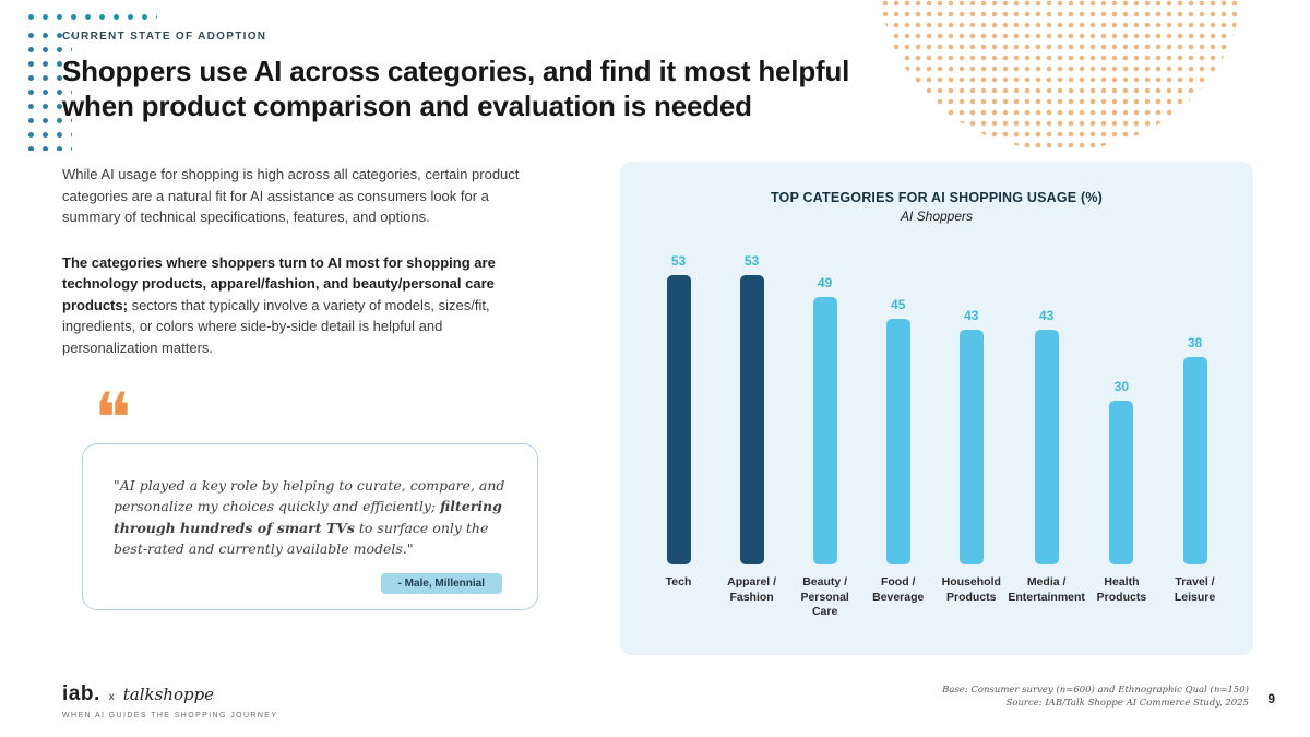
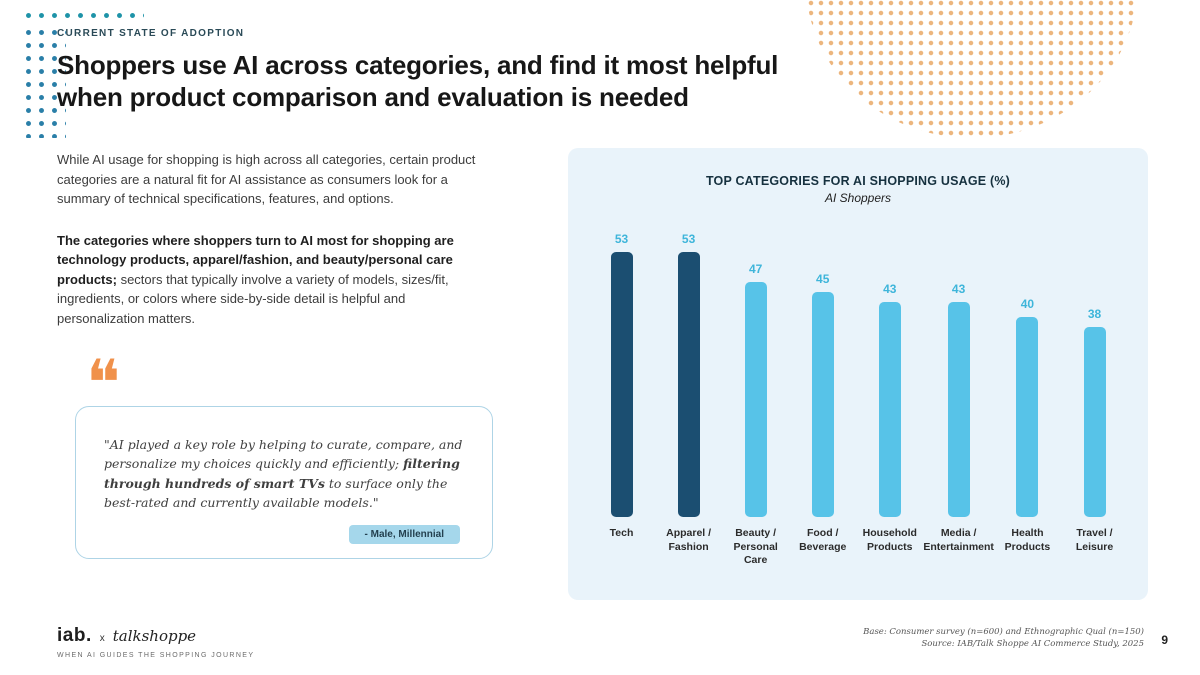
Beauty / Personal Care: 49 -> 47
Health Products: 30 -> 40
